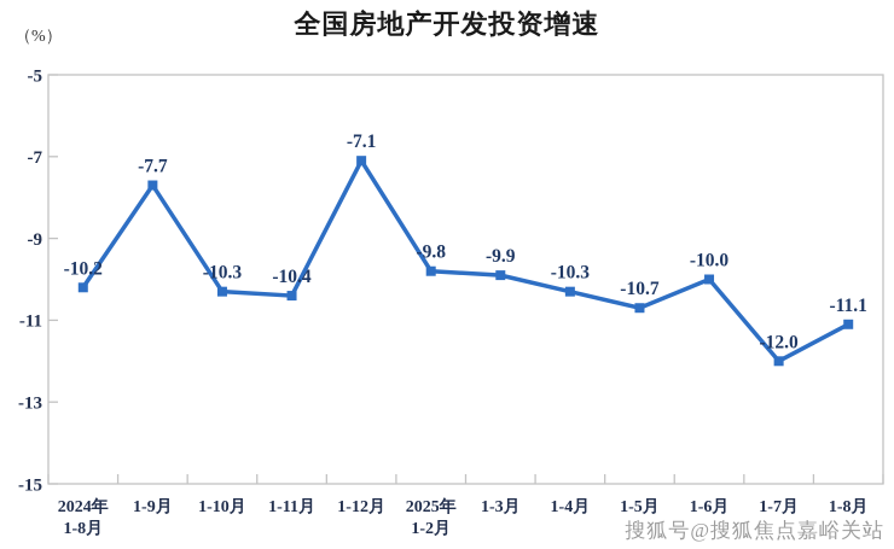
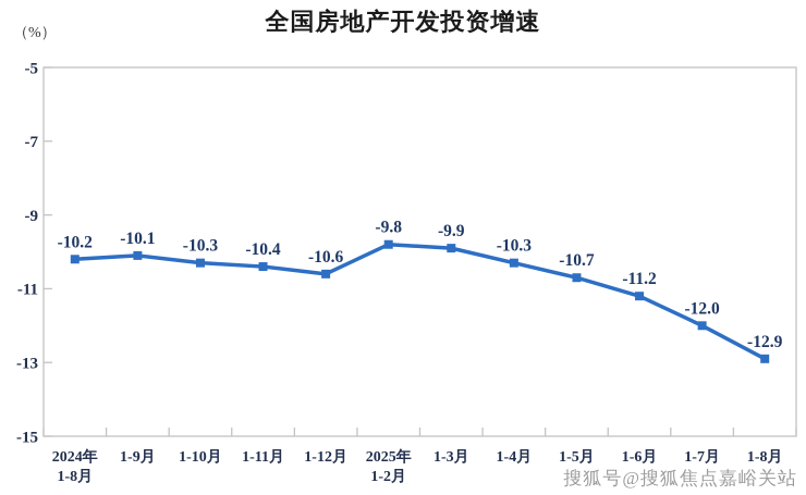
1-9月: -7.7 -> -10.1
1-12月: -7.1 -> -10.6
1-6月: -10.0 -> -11.2
1-8月: -11.1 -> -12.9
